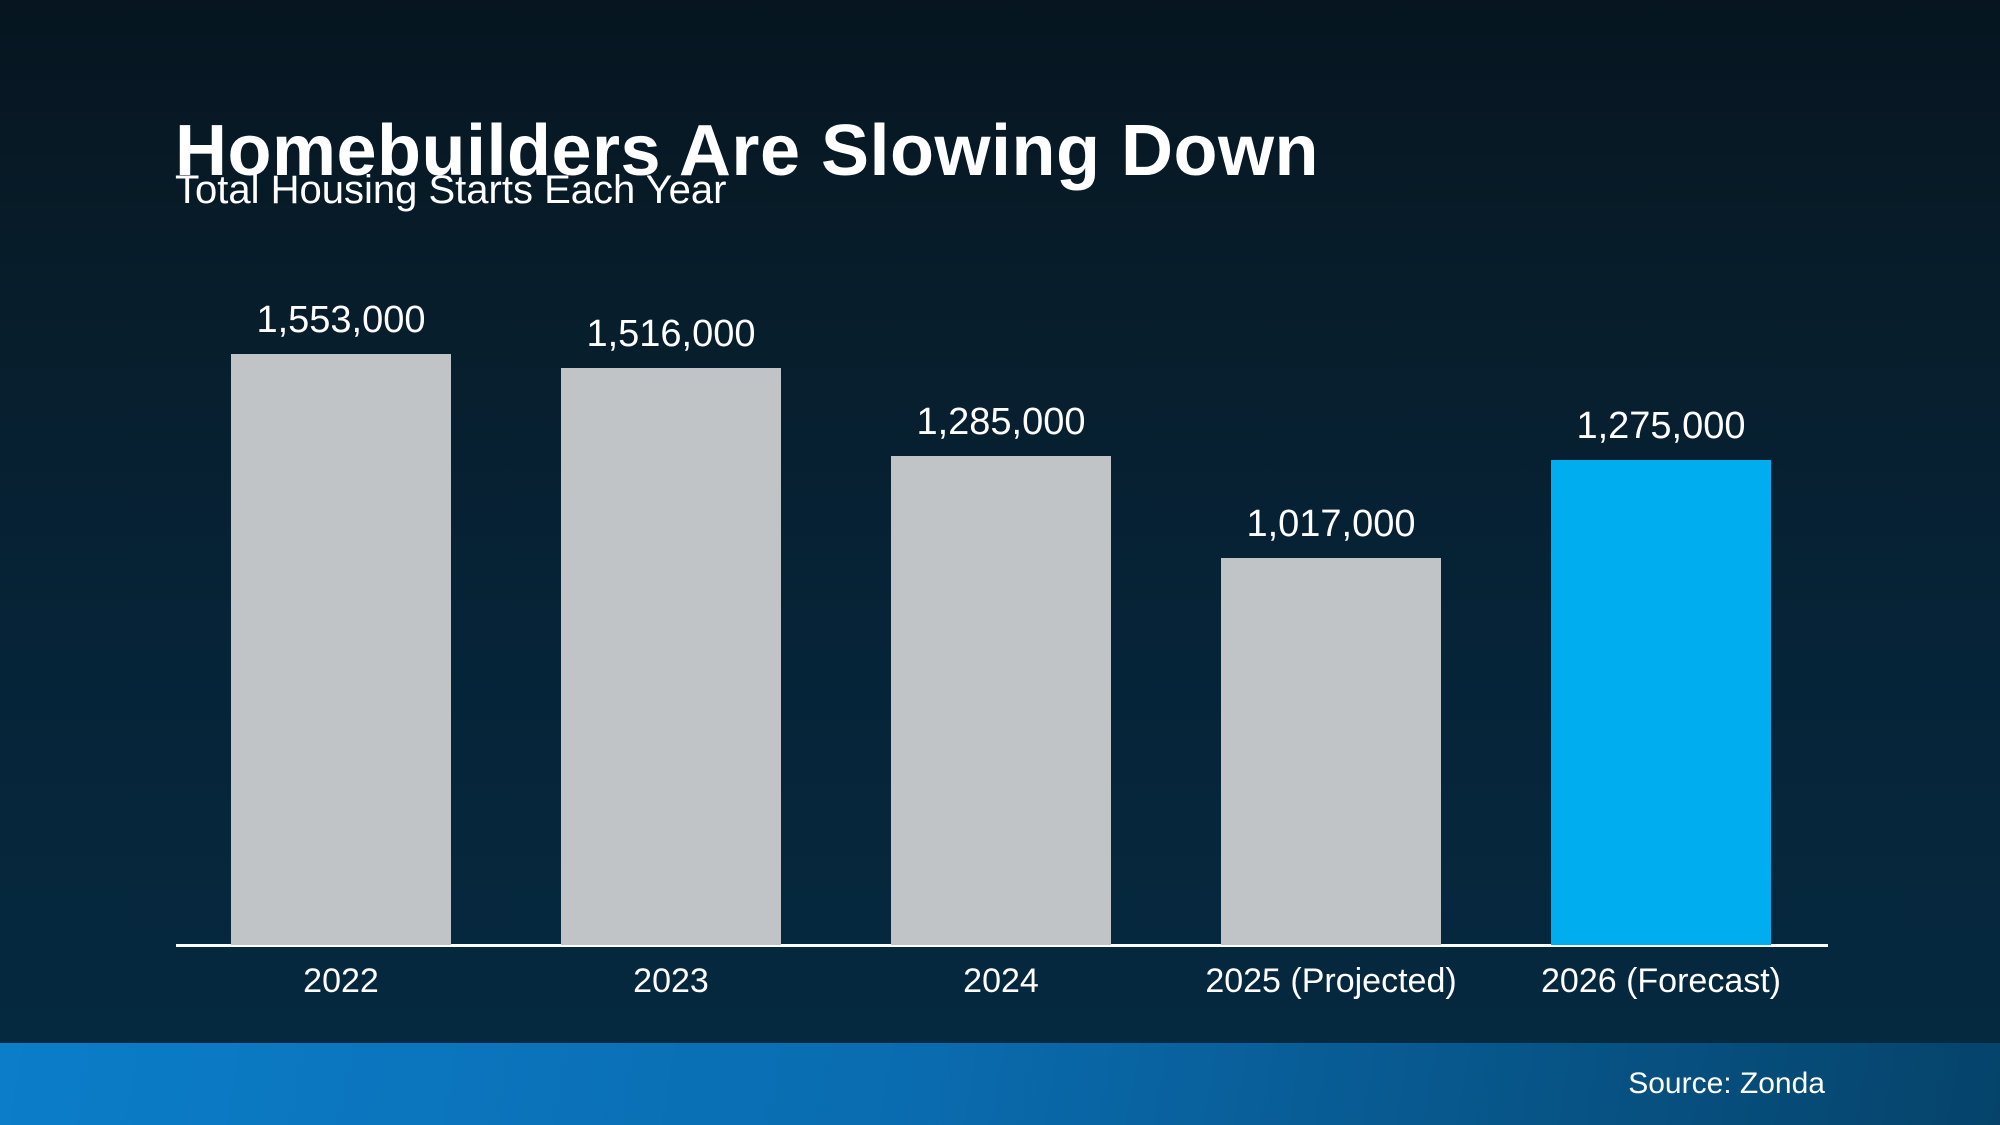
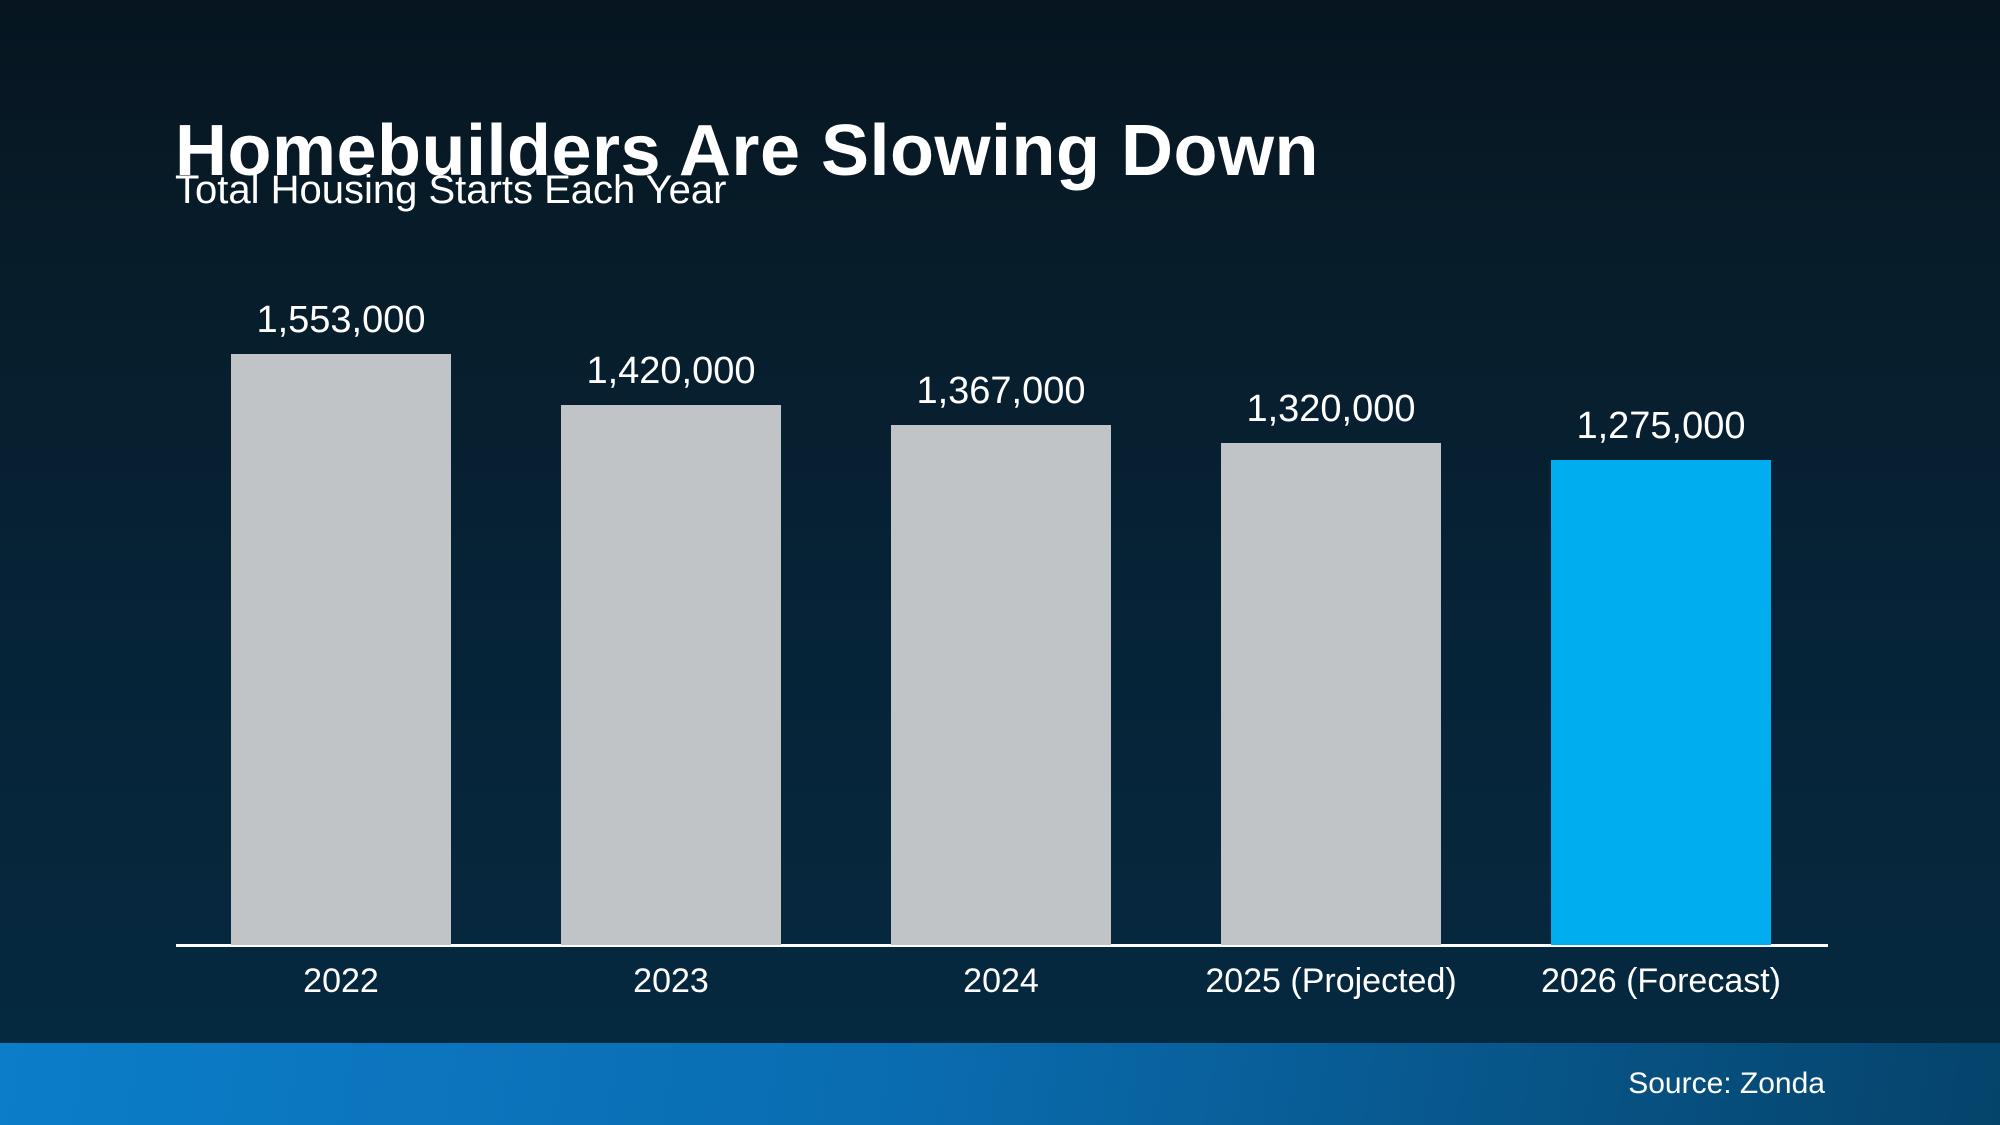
2023: 1,516,000 -> 1,420,000
2024: 1,285,000 -> 1,367,000
2025 (Projected): 1,017,000 -> 1,320,000
